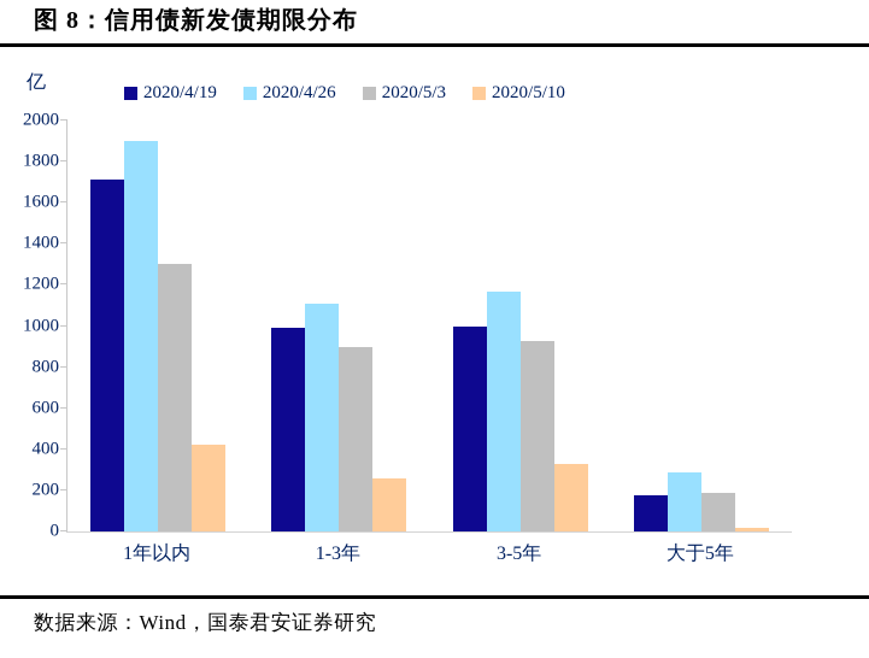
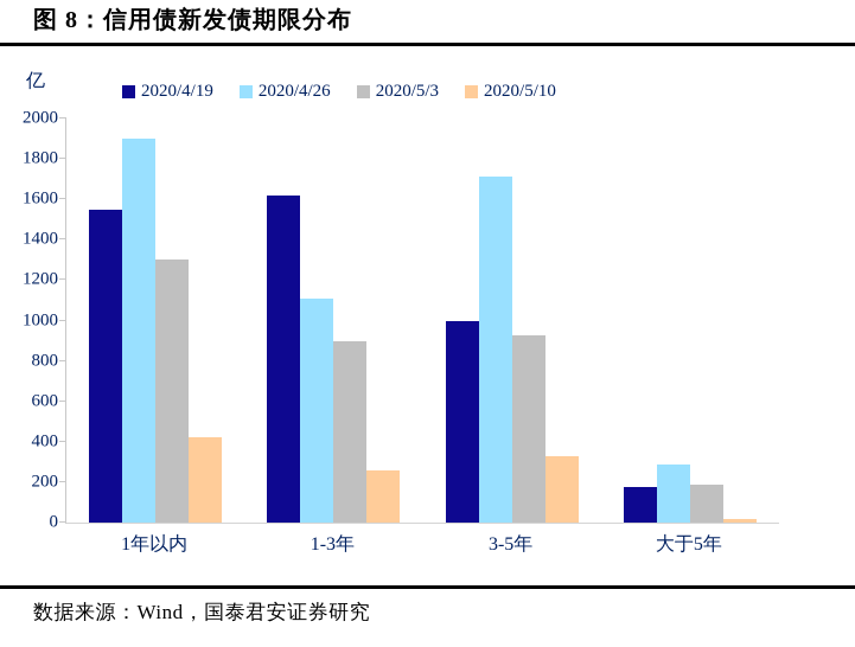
2020/4/19/1年以内: 1710 -> 1550
2020/4/19/1-3年: 990 -> 1620
2020/4/26/3-5年: 1160 -> 1710
